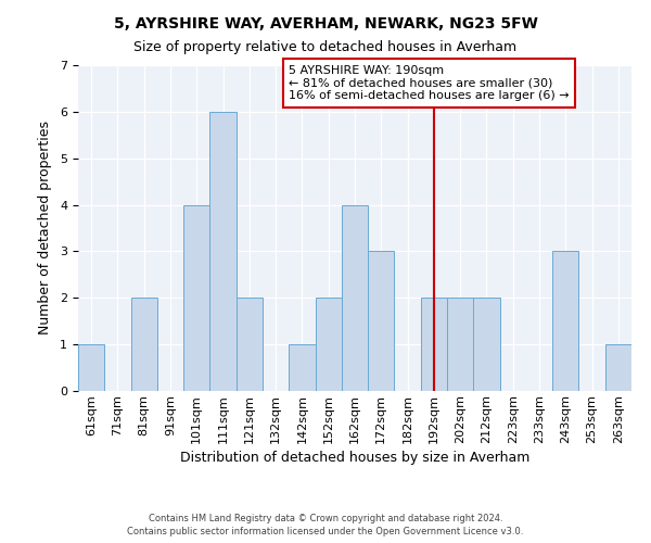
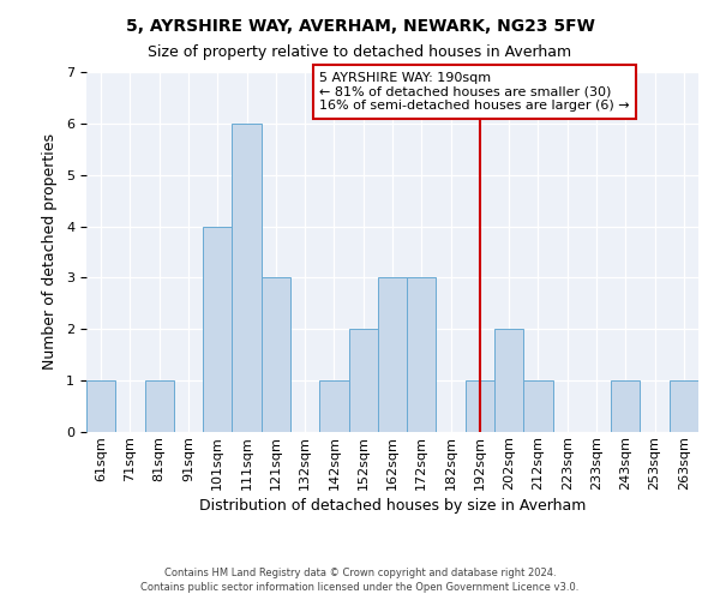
81sqm: 2 -> 1
121sqm: 2 -> 3
162sqm: 4 -> 3
192sqm: 2 -> 1
212sqm: 2 -> 1
243sqm: 3 -> 1
